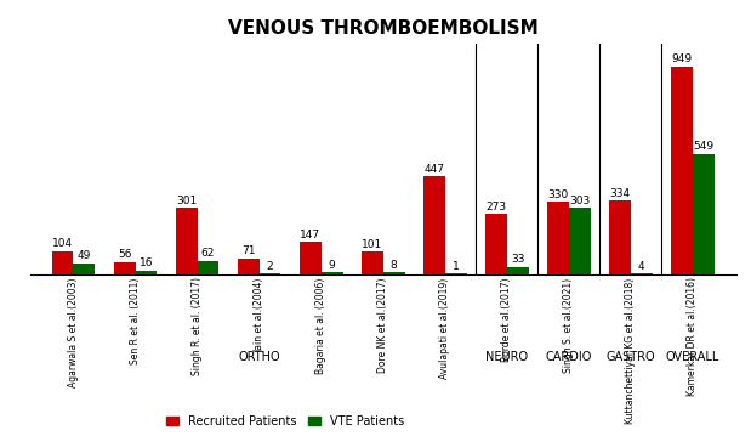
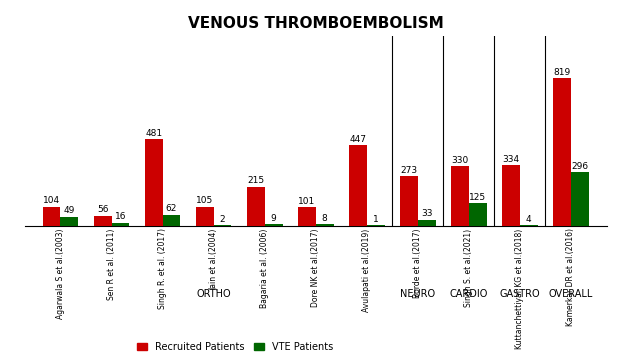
Recruited Patients/Singh R. et al. (2017): 301 -> 481
Recruited Patients/Jain et al.(2004): 71 -> 105
Recruited Patients/Bagaria et al. (2006): 147 -> 215
VTE Patients/Singh S. et al.(2021): 303 -> 125
Recruited Patients/Kamerkar DR et al.(2016): 949 -> 819
VTE Patients/Kamerkar DR et al.(2016): 549 -> 296
